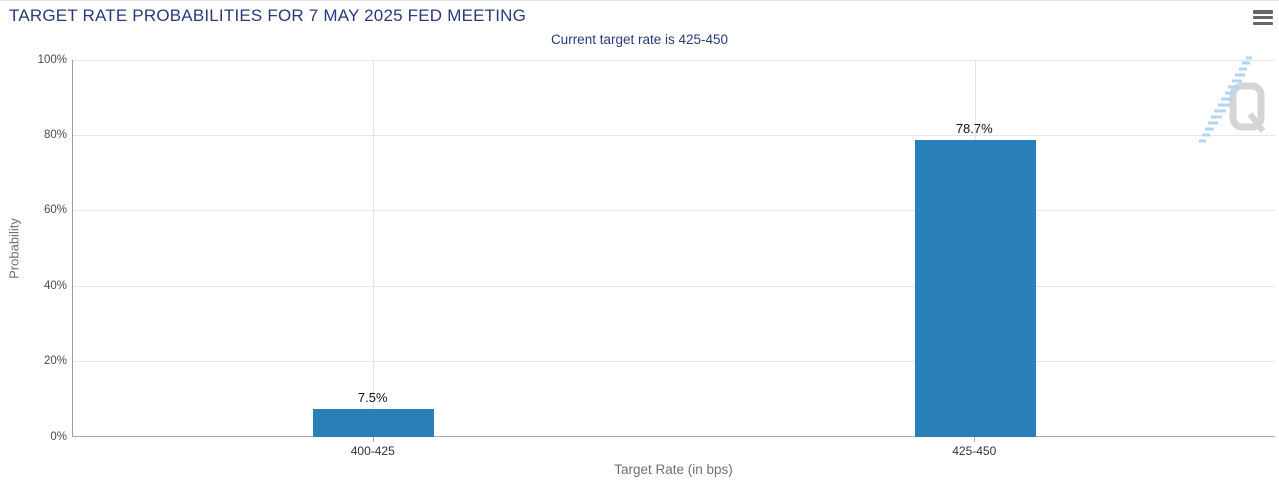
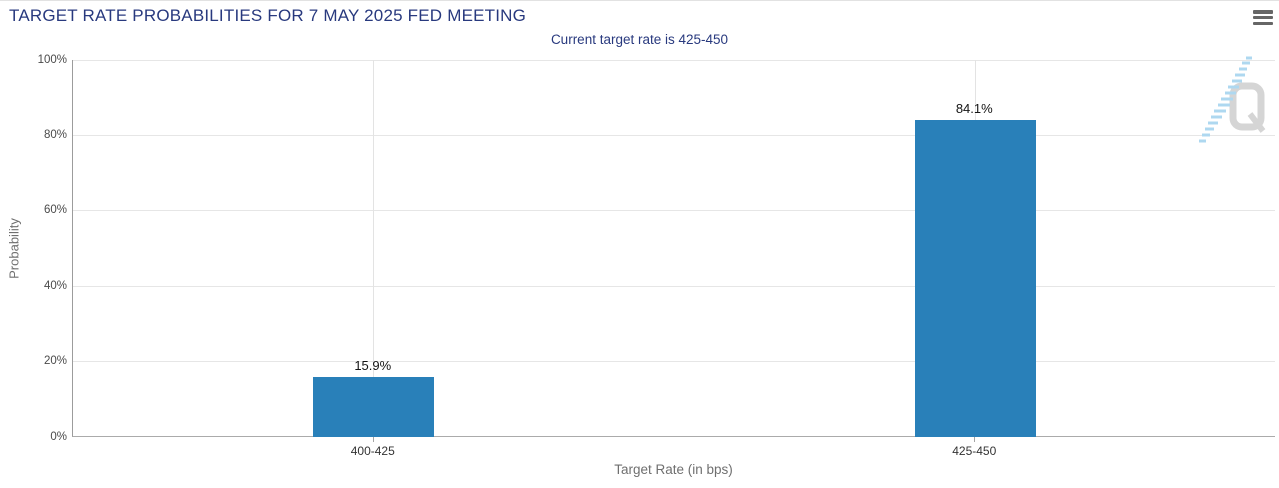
400-425: 7.5% -> 15.9%
425-450: 78.7% -> 84.1%
